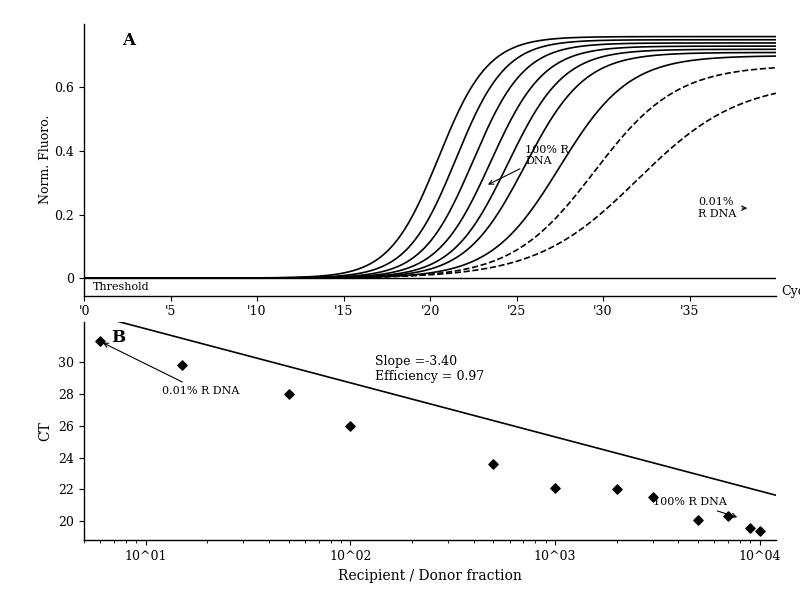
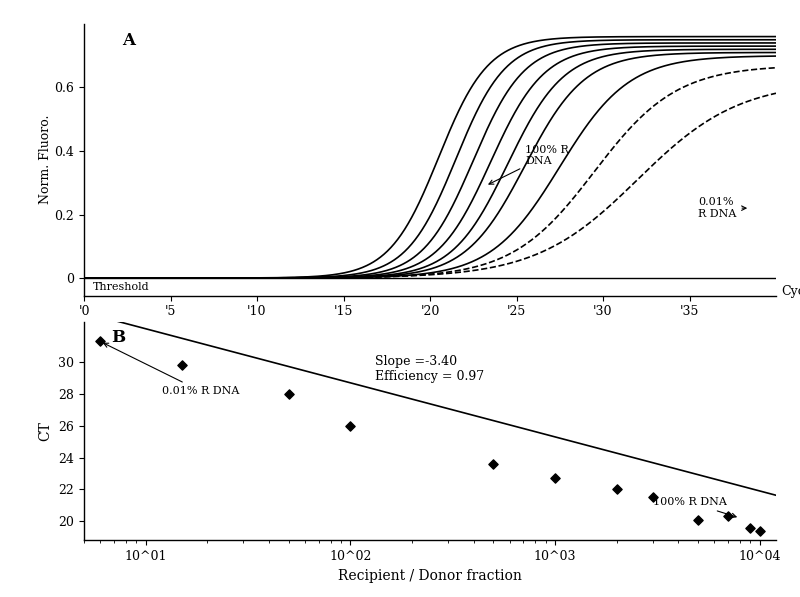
10^03: 22.1 -> 22.7
